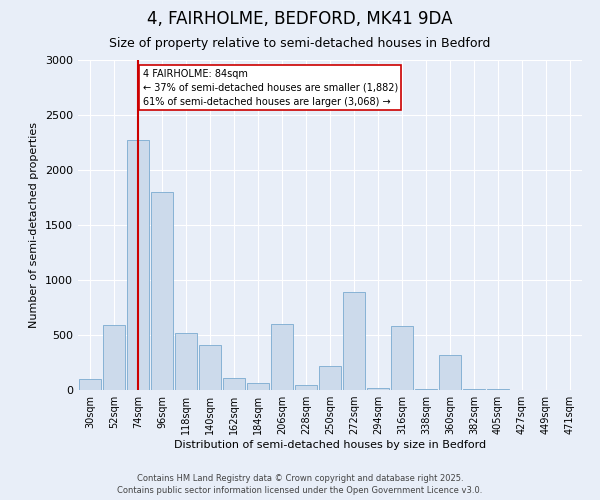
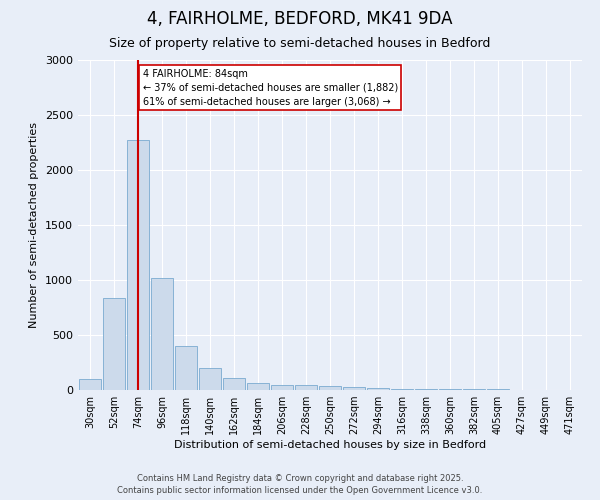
52sqm: 590 -> 840
96sqm: 1800 -> 1020
118sqm: 520 -> 400
140sqm: 410 -> 200
206sqm: 600 -> 50
250sqm: 220 -> 40
272sqm: 890 -> 20
316sqm: 580 -> 10
360sqm: 320 -> 0
